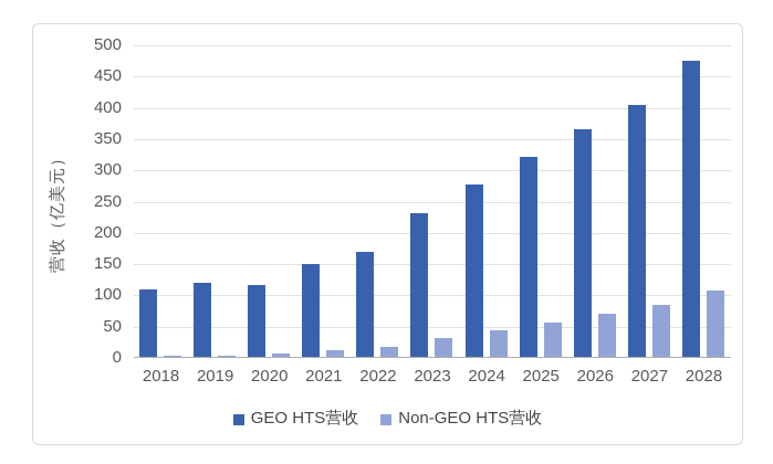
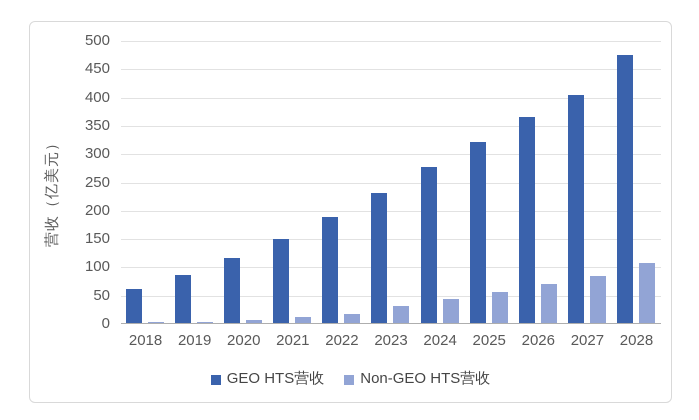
GEO HTS营收/2018: 110 -> 60
GEO HTS营收/2019: 120 -> 90
GEO HTS营收/2022: 170 -> 190
